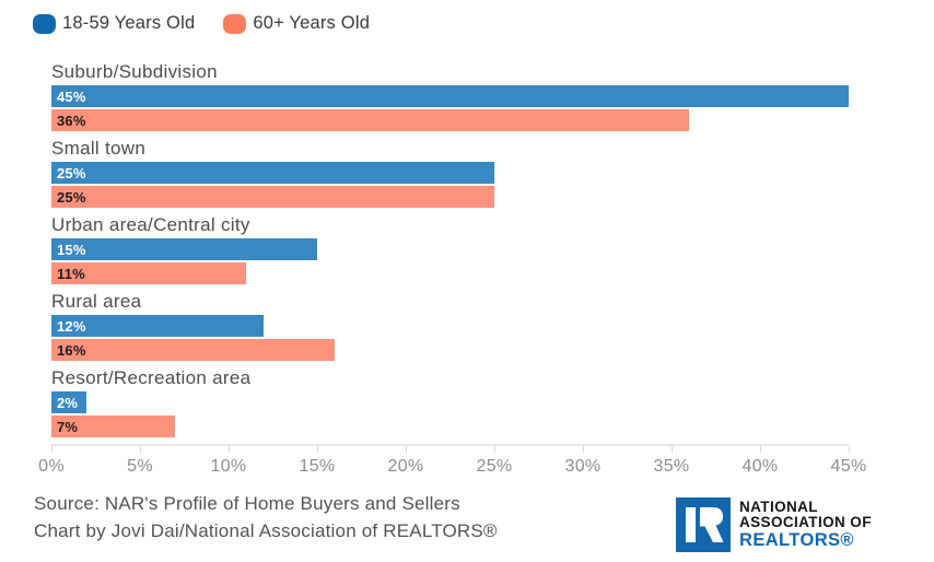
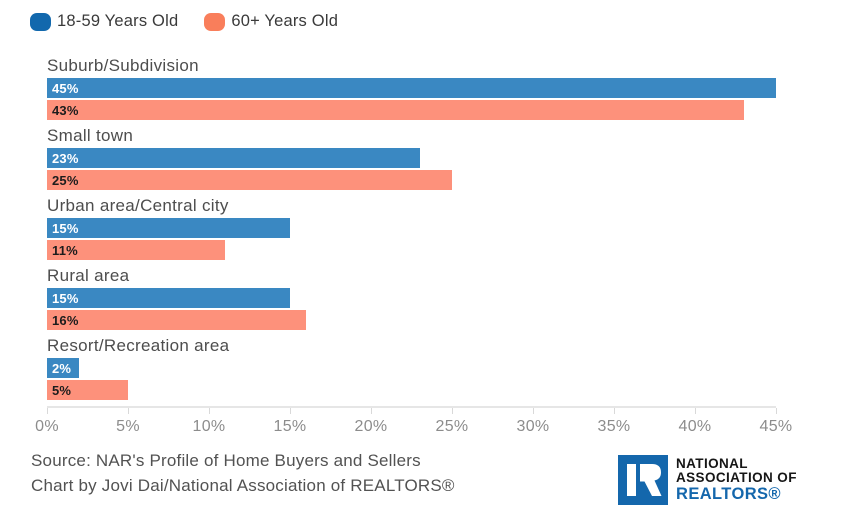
60+ Years Old/Suburb/Subdivision: 36% -> 43%
18-59 Years Old/Small town: 25% -> 23%
18-59 Years Old/Rural area: 12% -> 15%
60+ Years Old/Resort/Recreation area: 7% -> 5%
